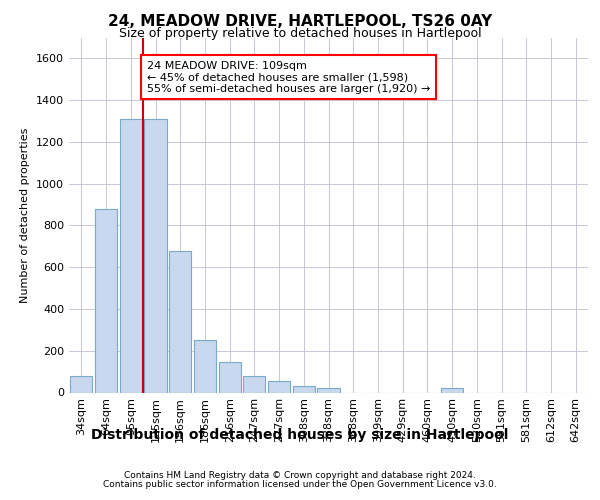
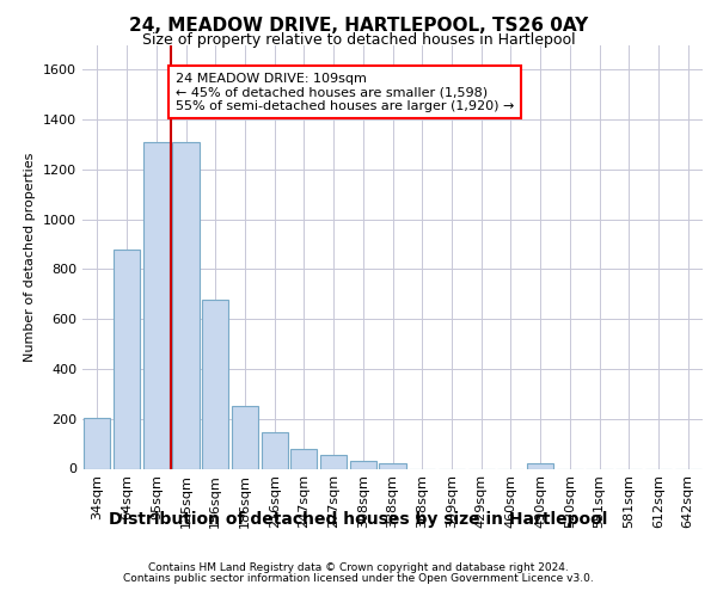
34sqm: 80 -> 205
